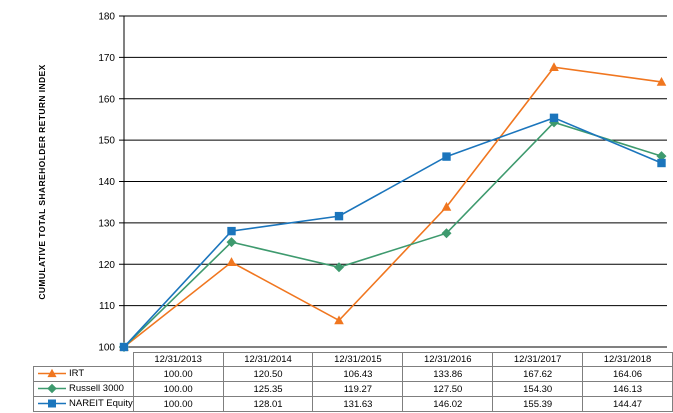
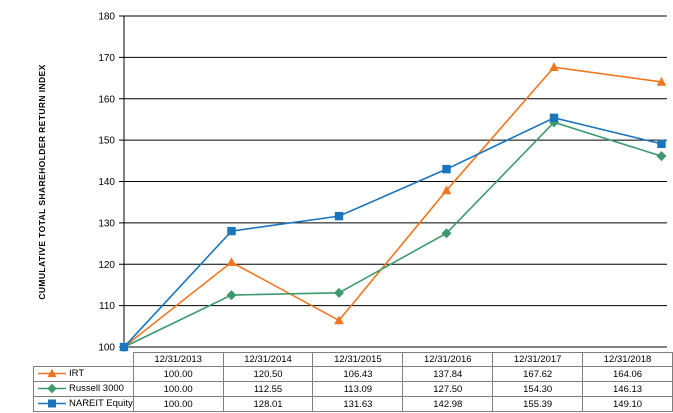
Russell 3000/12/31/2014: 125.35 -> 112.55
Russell 3000/12/31/2015: 119.27 -> 113.09
IRT/12/31/2016: 133.86 -> 137.84
NAREIT Equity/12/31/2016: 146.02 -> 142.98
NAREIT Equity/12/31/2018: 144.47 -> 149.10
